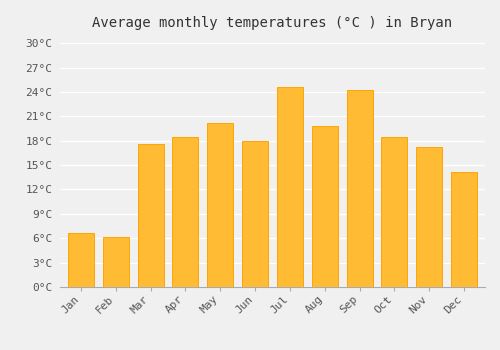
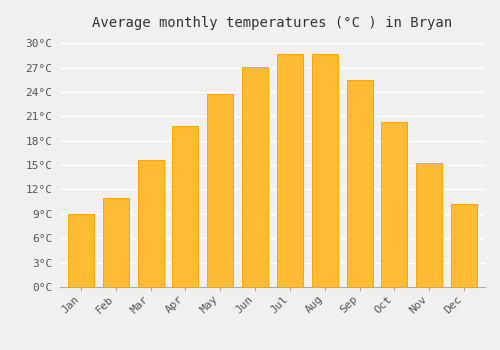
Jan: 6.6°C -> 9.0°C
Feb: 6.2°C -> 11.0°C
Mar: 17.6°C -> 15.6°C
Apr: 18.4°C -> 19.8°C
May: 20.2°C -> 23.8°C
Jun: 18.0°C -> 27.1°C
Jul: 24.6°C -> 28.7°C
Aug: 19.8°C -> 28.7°C
Sep: 24.2°C -> 25.5°C
Oct: 18.4°C -> 20.3°C
Nov: 17.2°C -> 15.3°C
Dec: 14.2°C -> 10.2°C
